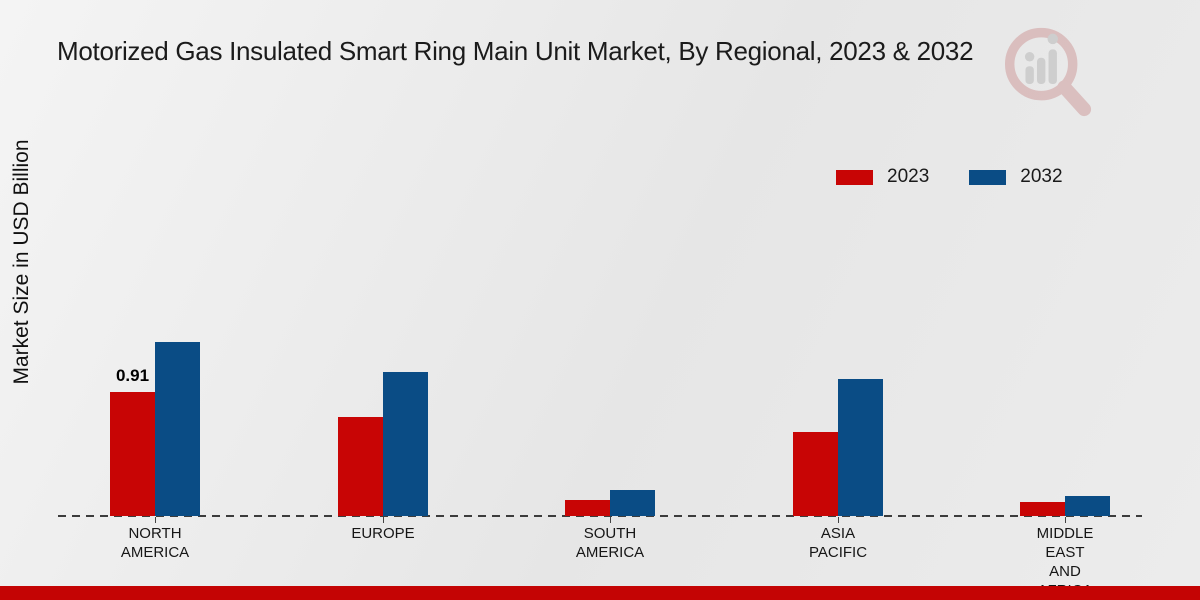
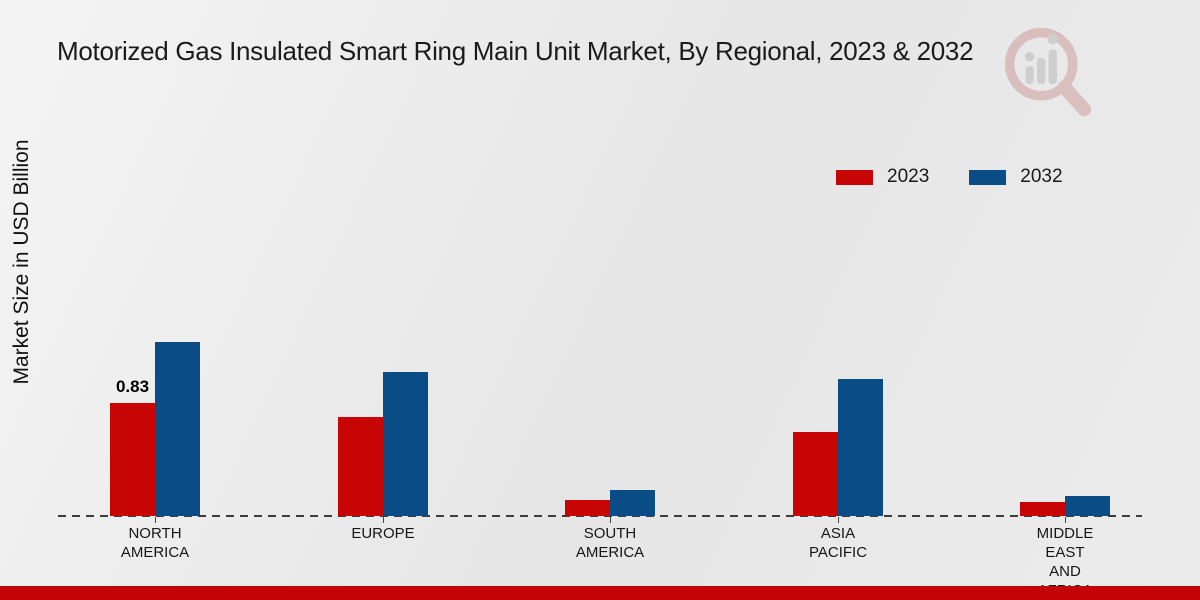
2023/NORTH AMERICA: 0.91 -> 0.83
